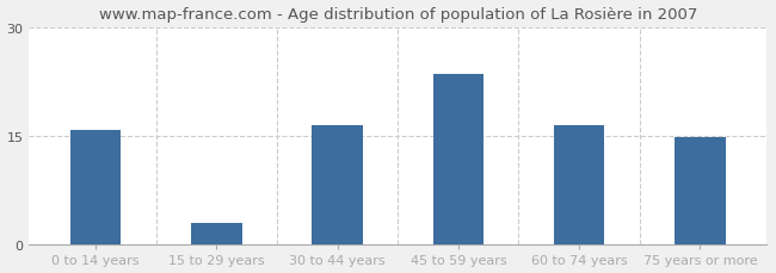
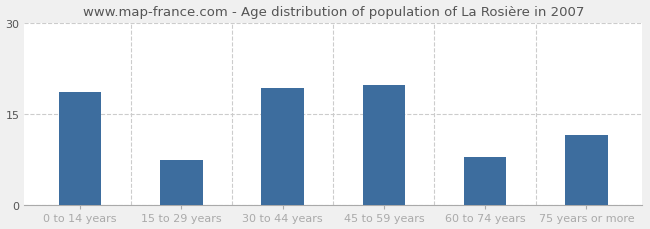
0 to 14 years: 15.8 -> 18.6
15 to 29 years: 3.0 -> 7.4
30 to 44 years: 16.5 -> 19.2
45 to 59 years: 23.5 -> 19.8
60 to 74 years: 16.5 -> 8.0
75 years or more: 14.8 -> 11.6
